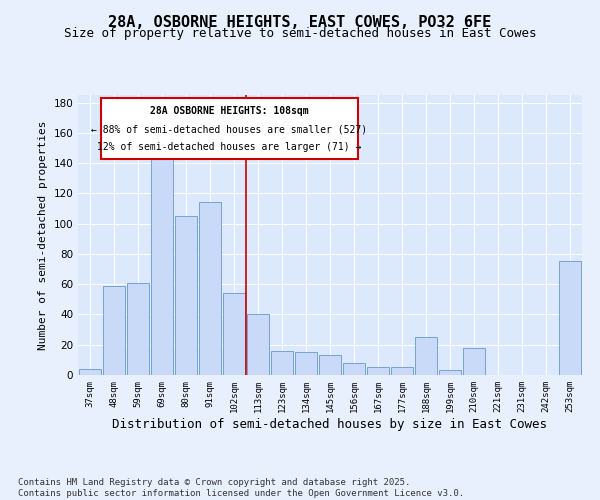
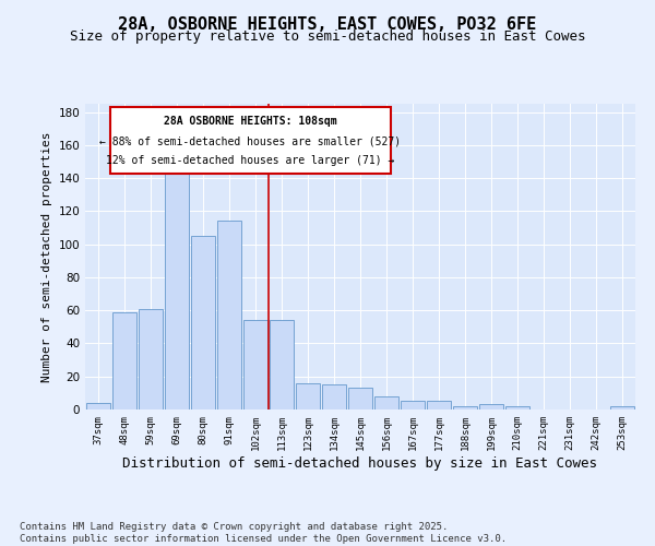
113sqm: 40 -> 54
188sqm: 25 -> 2
210sqm: 18 -> 2
253sqm: 75 -> 2
